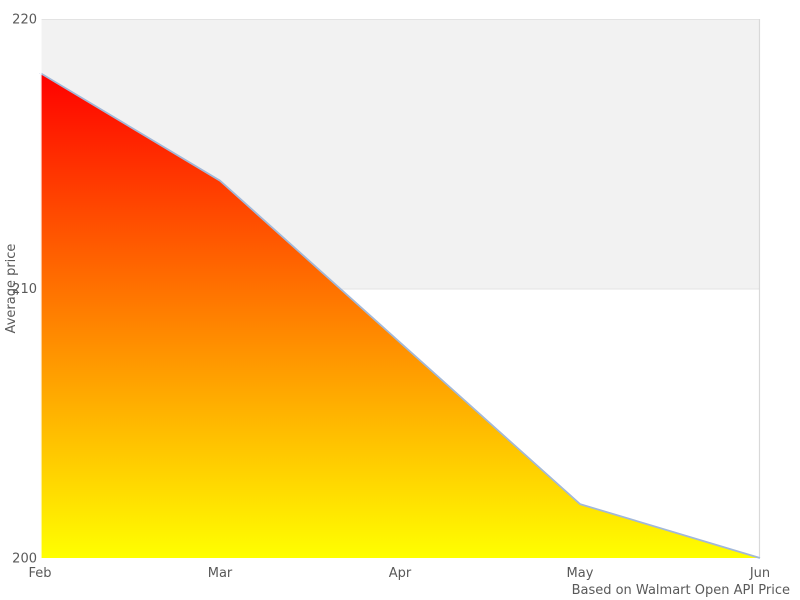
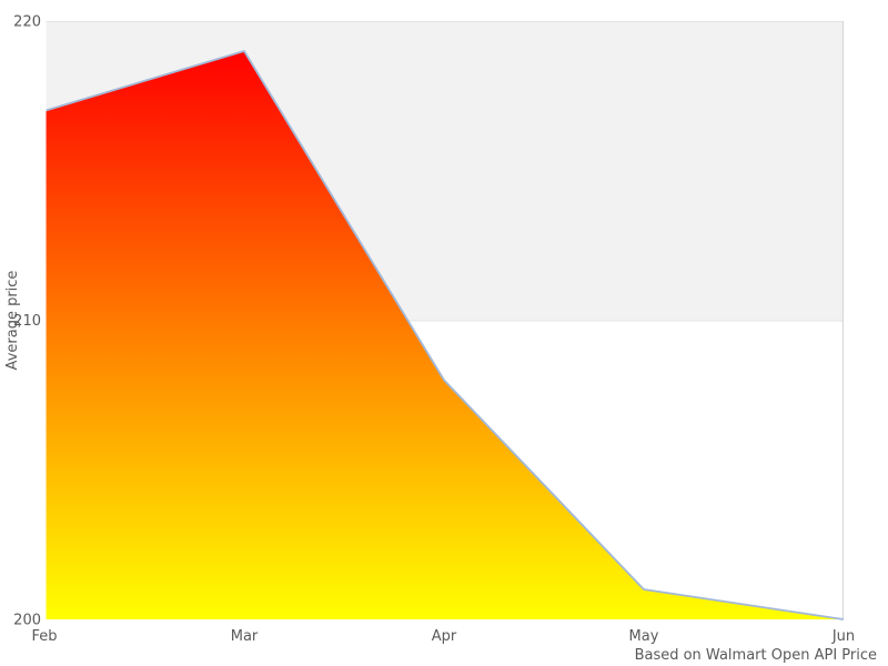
Feb: 218 -> 217
Mar: 214 -> 219
May: 202 -> 201
